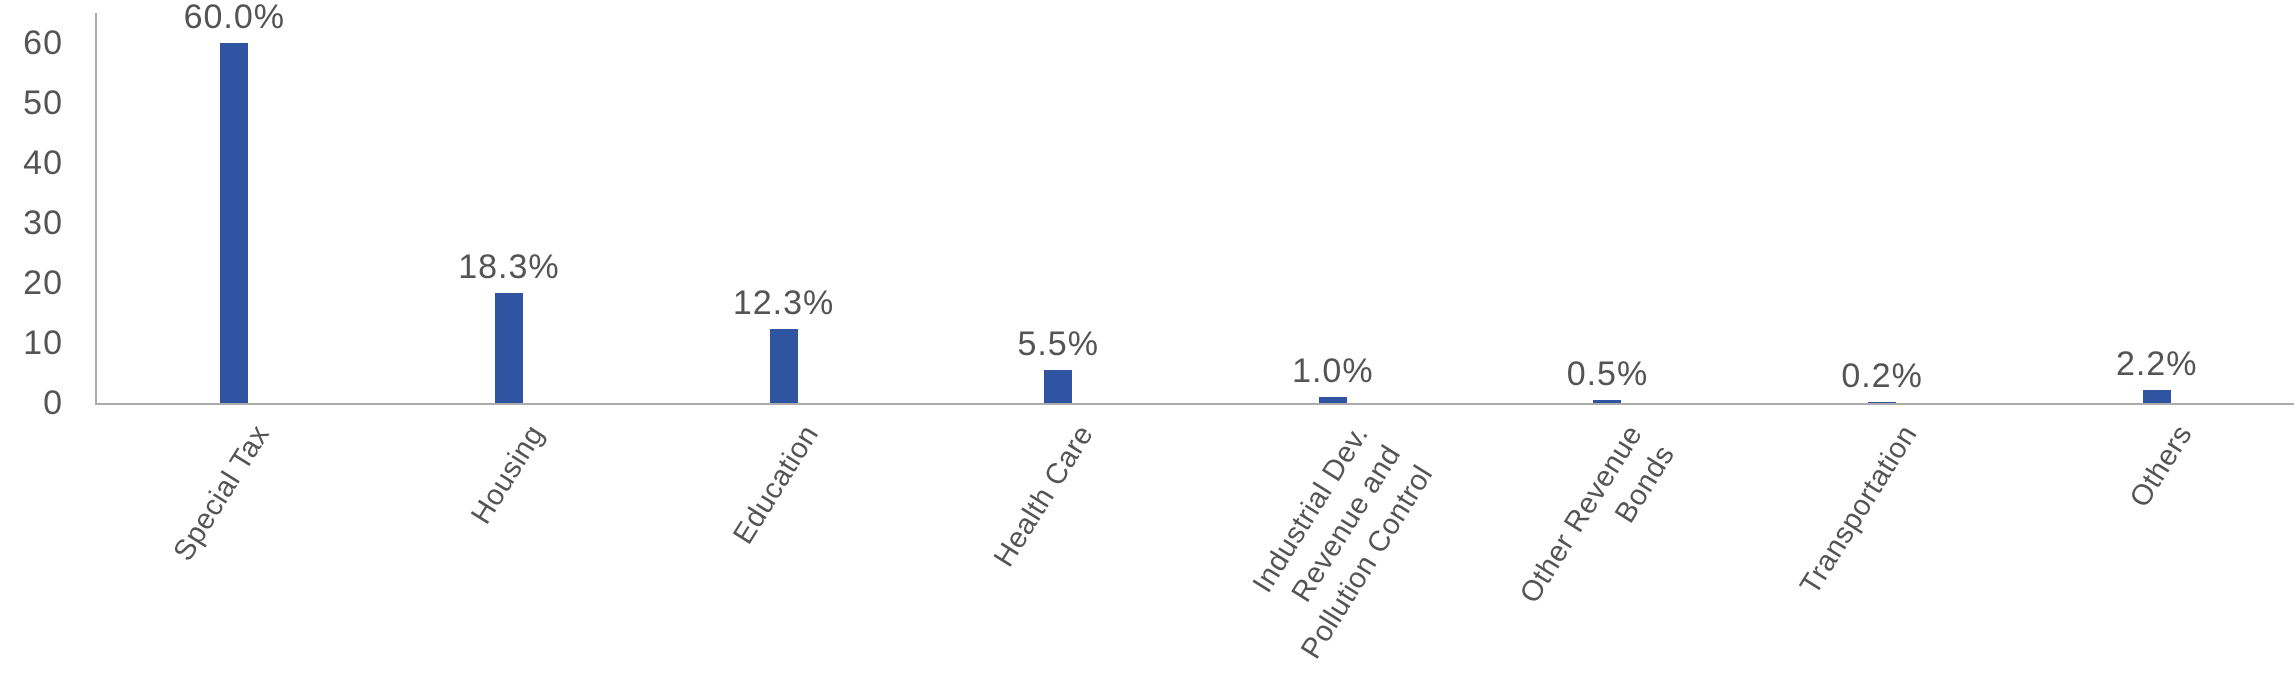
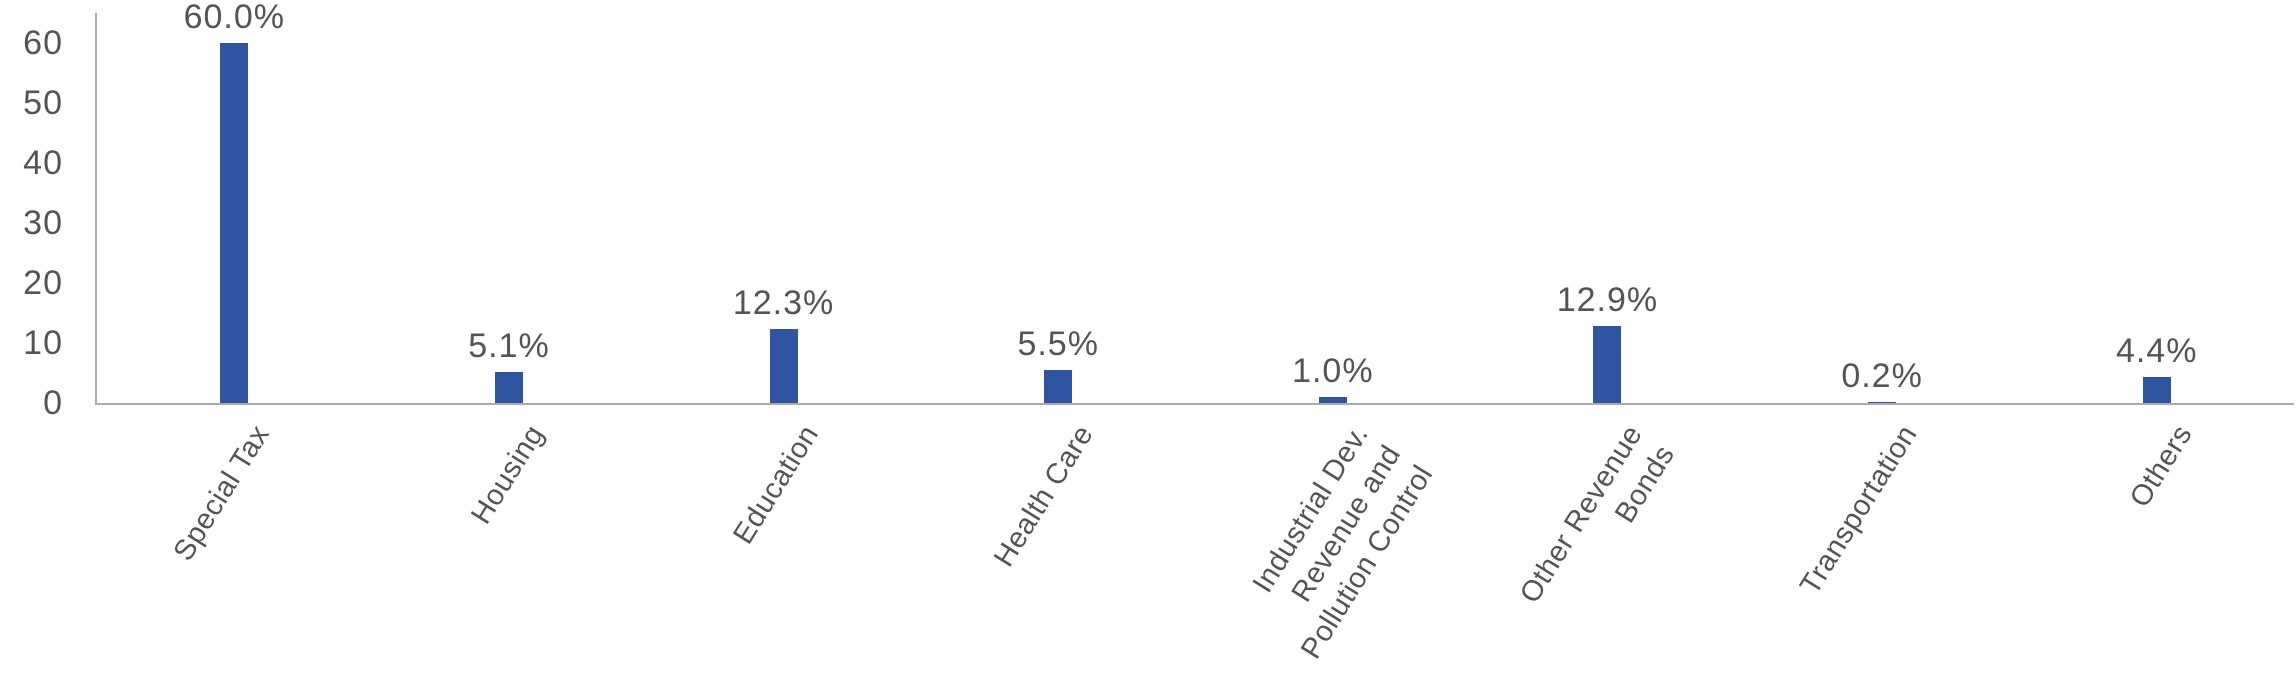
Housing: 18.3% -> 5.1%
Other Revenue Bonds: 0.5% -> 12.9%
Others: 2.2% -> 4.4%
